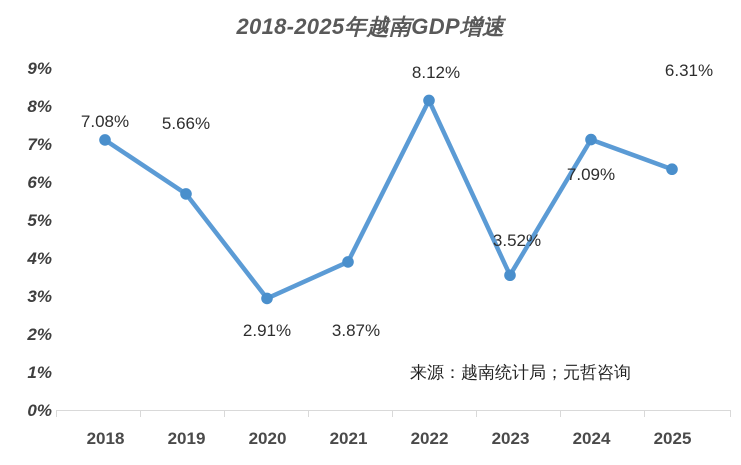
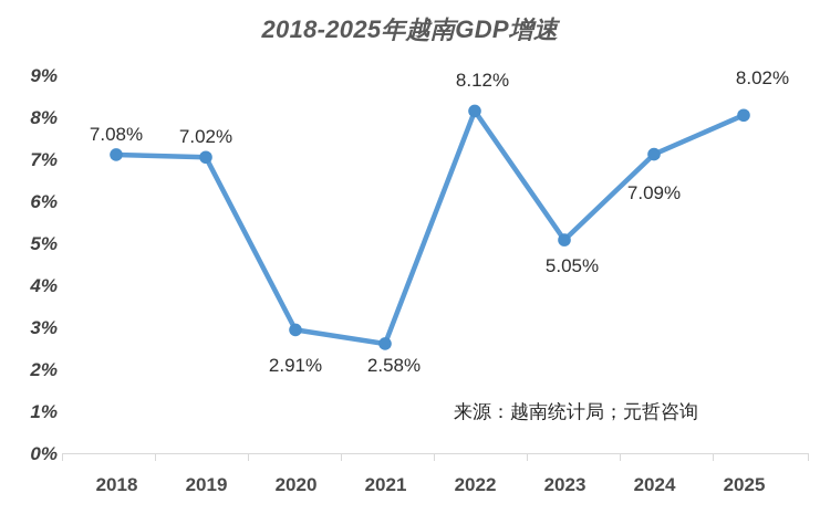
2019: 5.66% -> 7.02%
2021: 3.87% -> 2.58%
2023: 3.52% -> 5.05%
2025: 6.31% -> 8.02%
